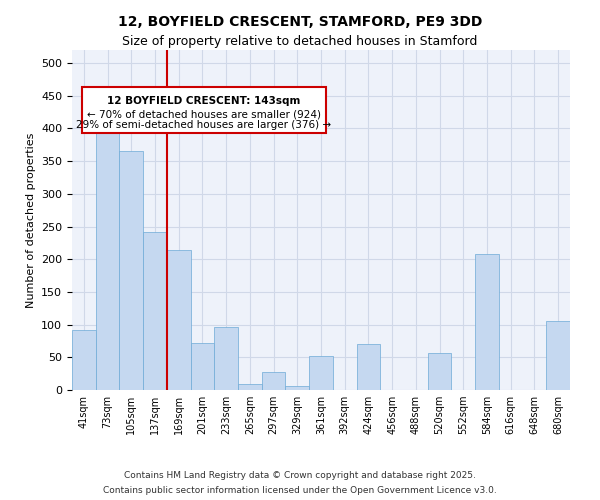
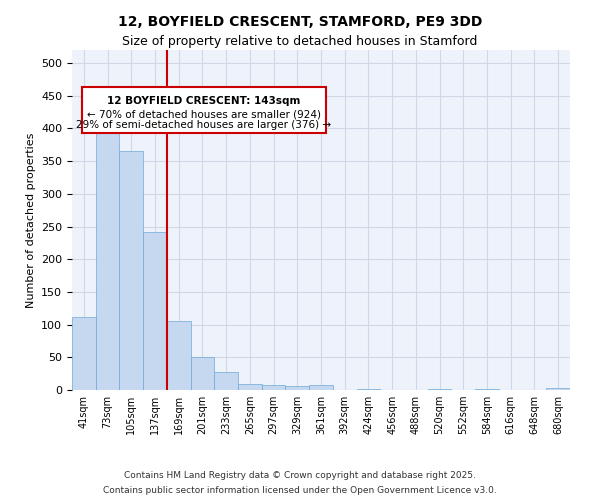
41sqm: 92 -> 112
169sqm: 214 -> 105
201sqm: 72 -> 50
233sqm: 96 -> 28
297sqm: 28 -> 8
361sqm: 52 -> 7
424sqm: 70 -> 1
520sqm: 56 -> 1
584sqm: 208 -> 2
680sqm: 106 -> 3
